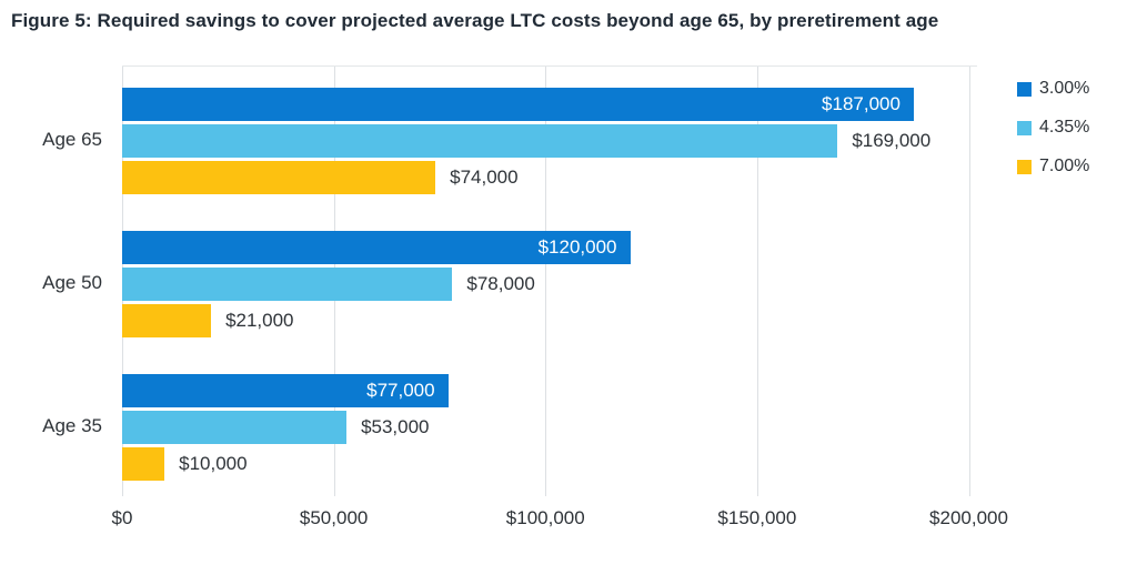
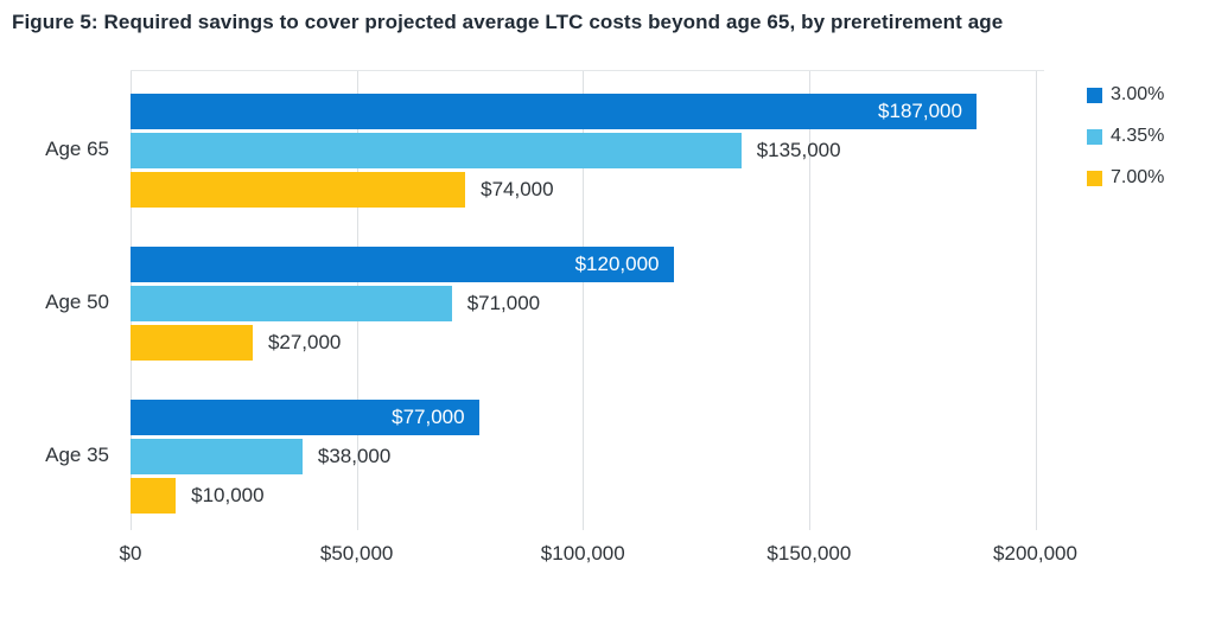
4.35%/Age 65: $169,000 -> $135,000
4.35%/Age 50: $78,000 -> $71,000
7.00%/Age 50: $21,000 -> $27,000
4.35%/Age 35: $53,000 -> $38,000
